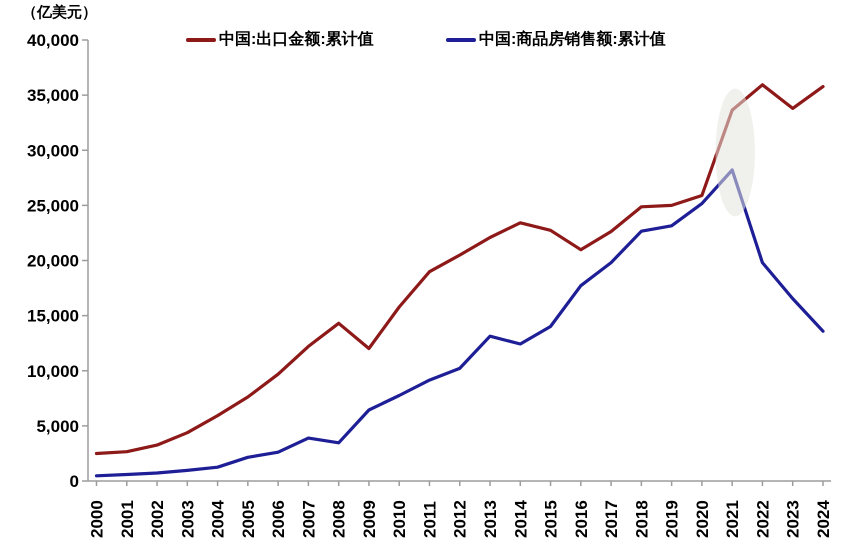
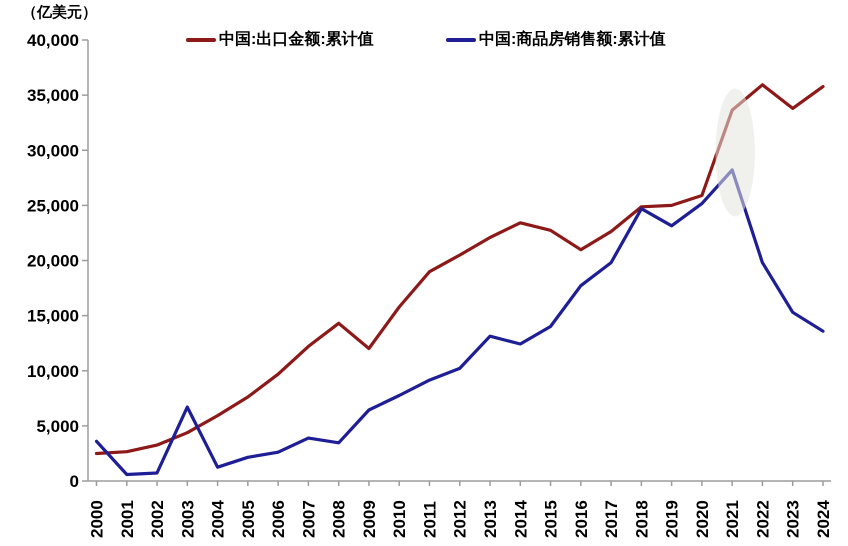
中国:商品房销售额:累计值/2000: 500 -> 3600
中国:商品房销售额:累计值/2003: 1000 -> 6700
中国:商品房销售额:累计值/2018: 22700 -> 24700
中国:商品房销售额:累计值/2023: 16500 -> 15300
